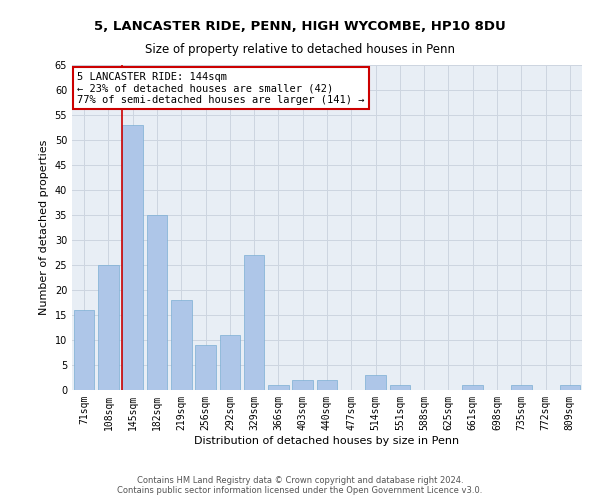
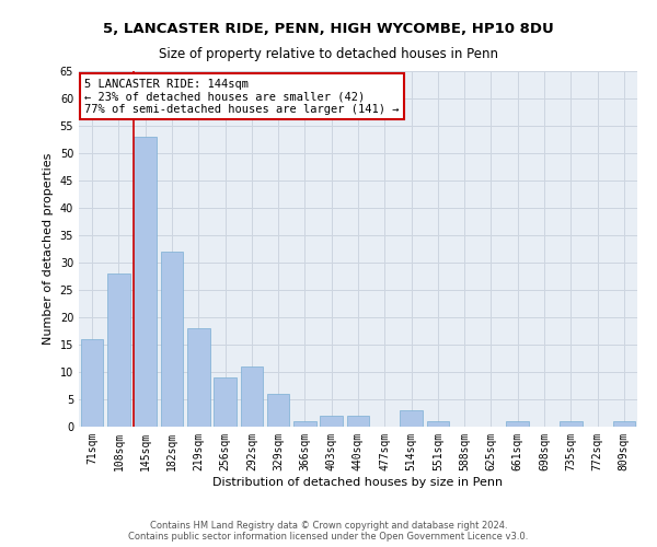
108sqm: 25 -> 28
182sqm: 35 -> 32
329sqm: 27 -> 6
